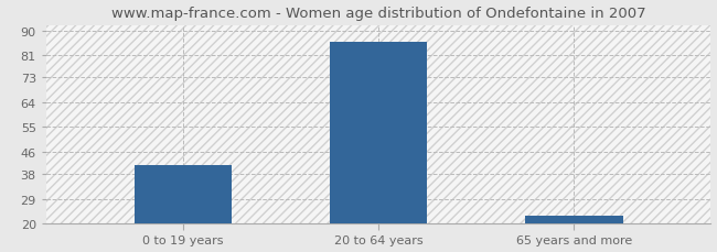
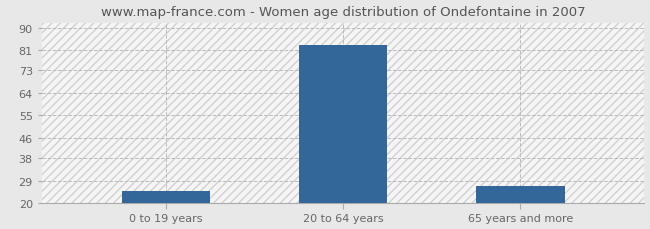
0 to 19 years: 41 -> 25
20 to 64 years: 86 -> 83
65 years and more: 23 -> 27
